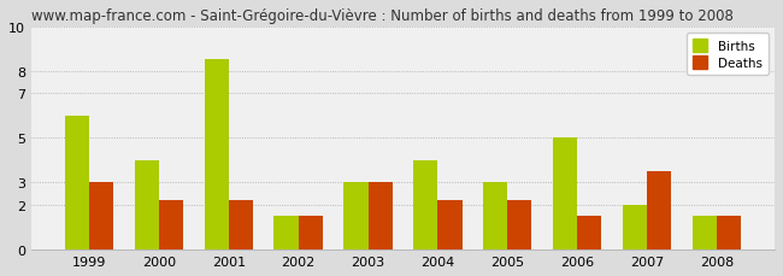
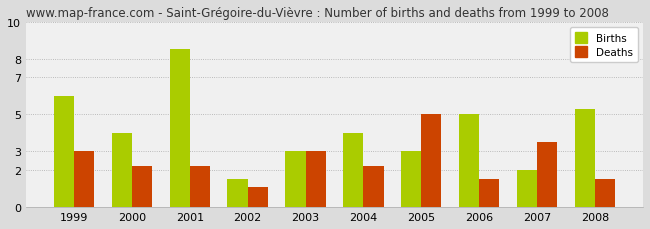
Deaths/2002: 1.5 -> 1.1
Deaths/2005: 2.2 -> 5.0
Births/2008: 1.5 -> 5.3
